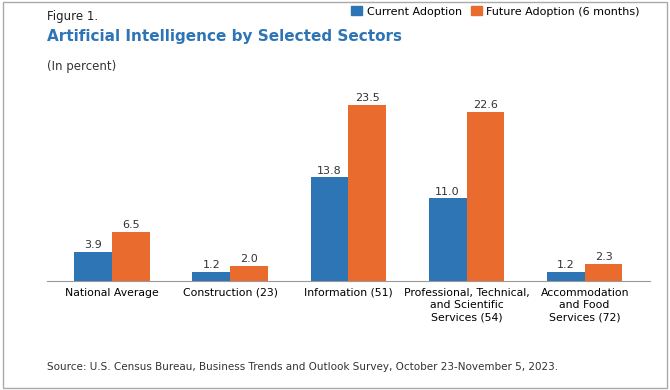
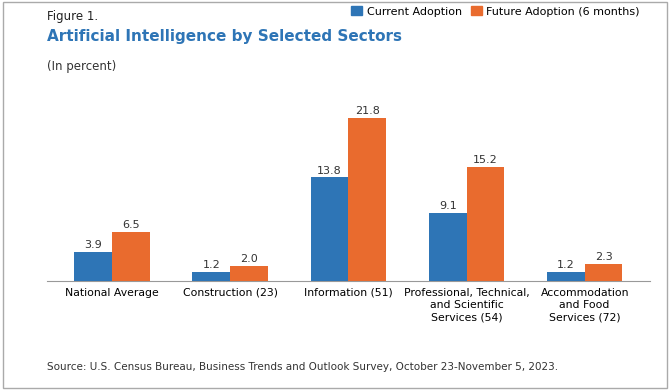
Future Adoption (6 months)/Information (51): 23.5 -> 21.8
Current Adoption/Professional, Technical, and Scientific Services (54): 11.0 -> 9.1
Future Adoption (6 months)/Professional, Technical, and Scientific Services (54): 22.6 -> 15.2
